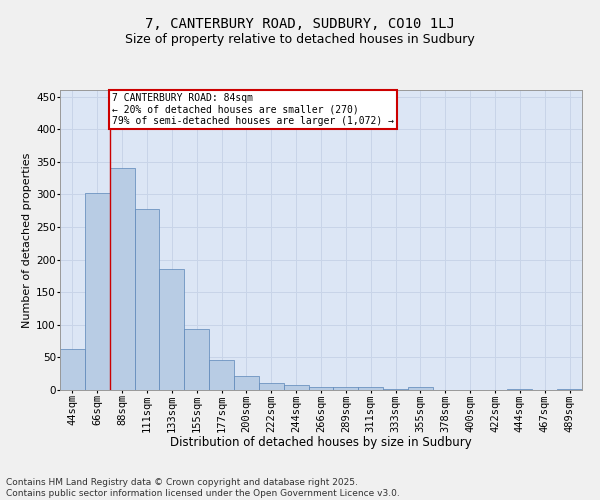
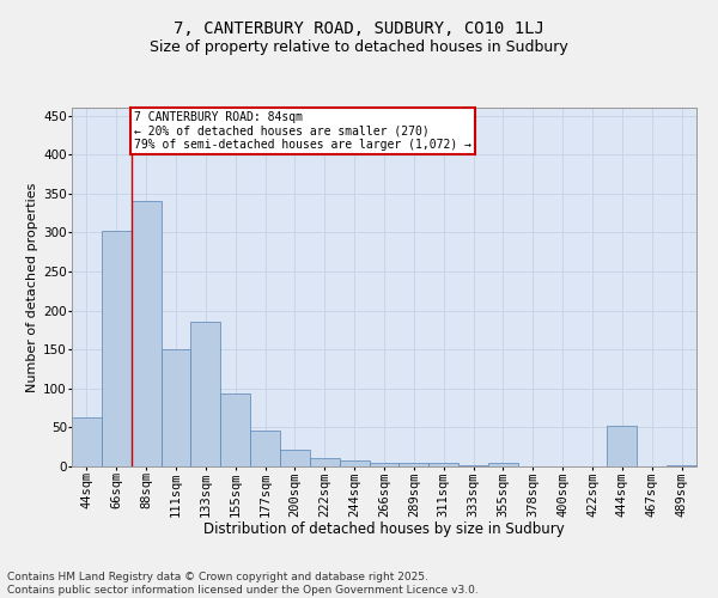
111sqm: 277 -> 150
444sqm: 2 -> 52
